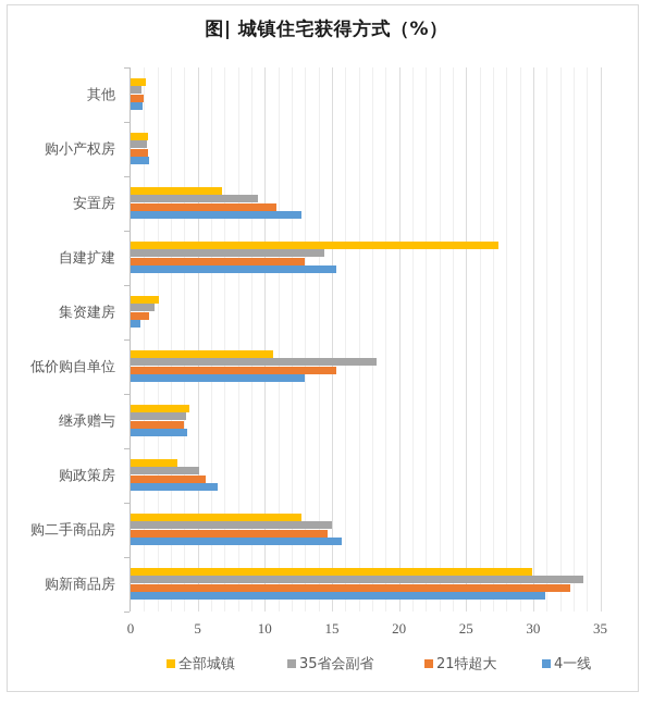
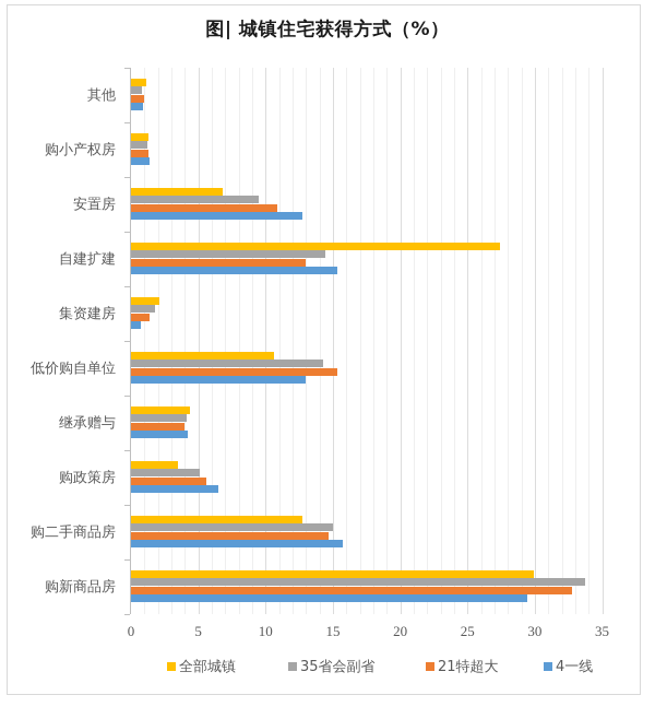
35省会副省/低价购自单位: 18.3 -> 14.3
4一线/购新商品房: 30.9 -> 29.4
